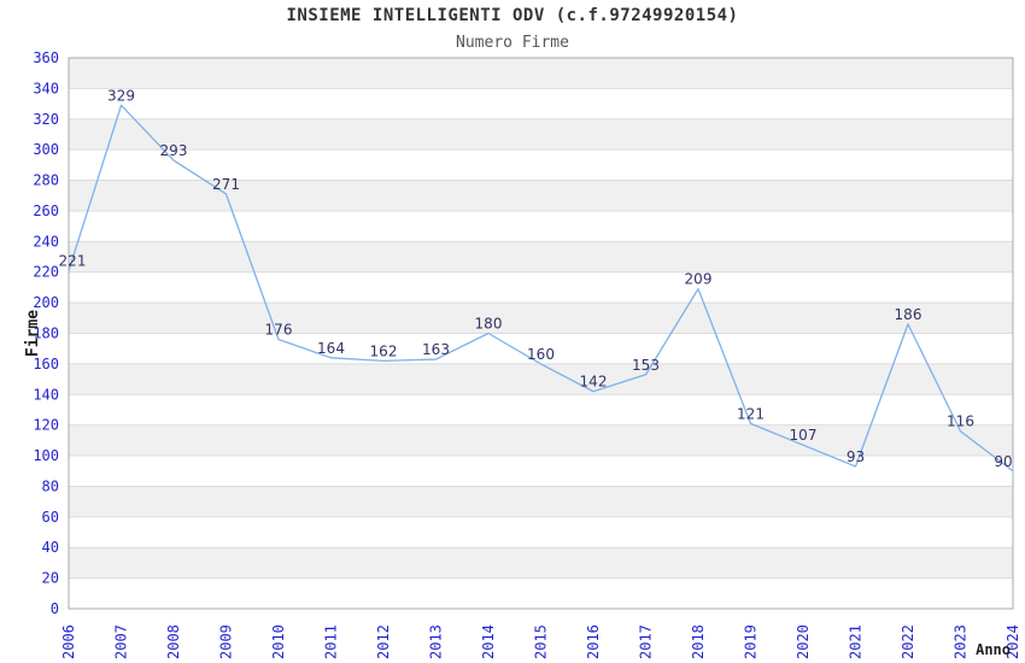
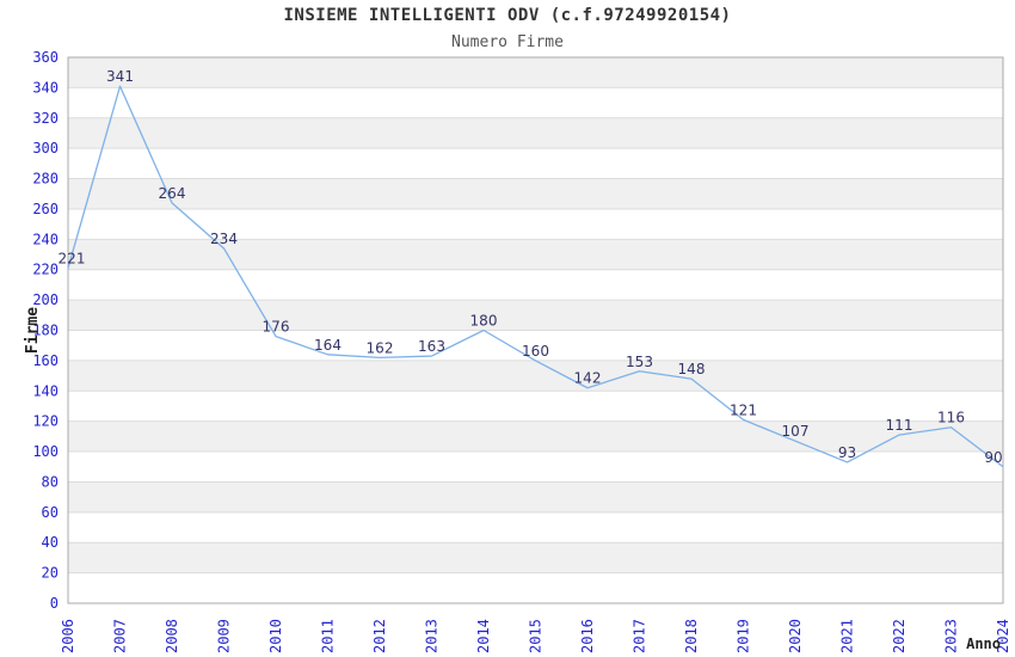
2007: 329 -> 341
2008: 293 -> 264
2009: 271 -> 234
2018: 209 -> 148
2022: 186 -> 111
